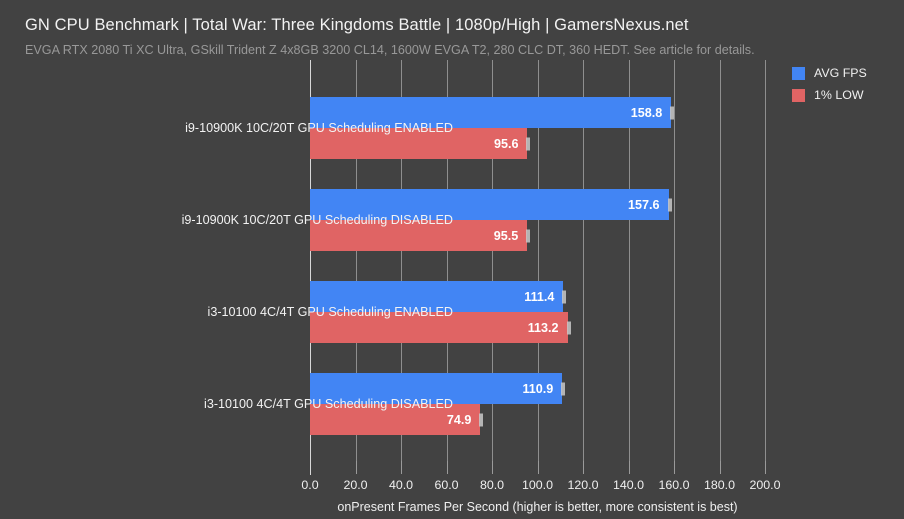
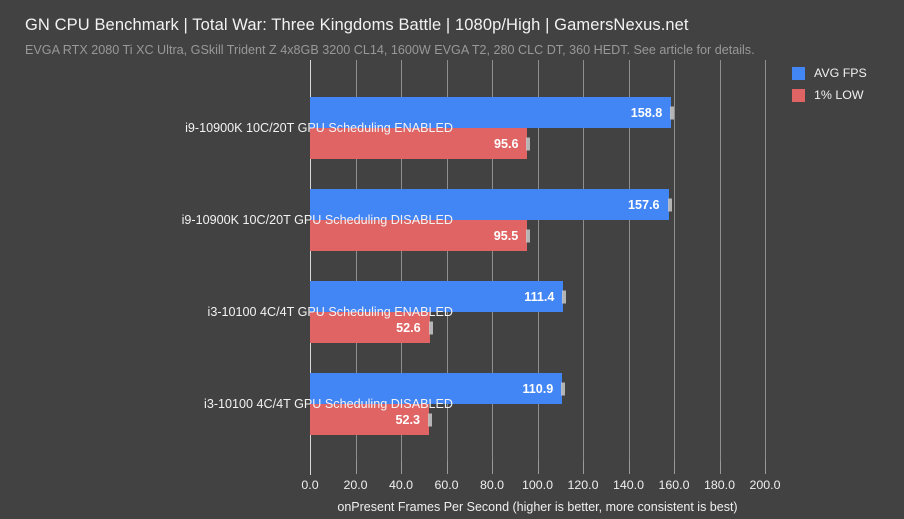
1% LOW/i3-10100 4C/4T GPU Scheduling ENABLED: 113.2 -> 52.6
1% LOW/i3-10100 4C/4T GPU Scheduling DISABLED: 74.9 -> 52.3
